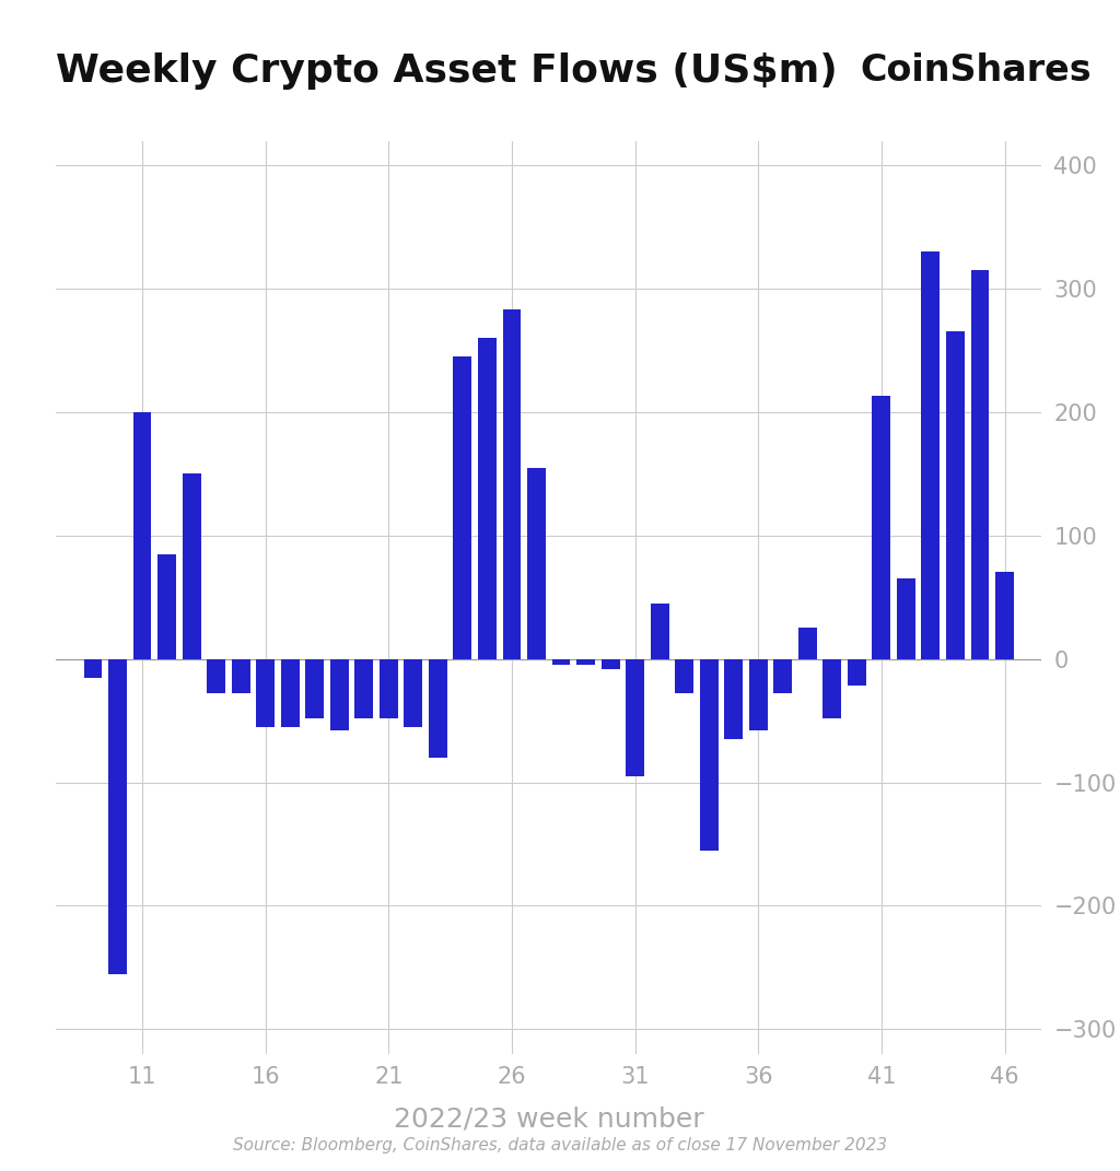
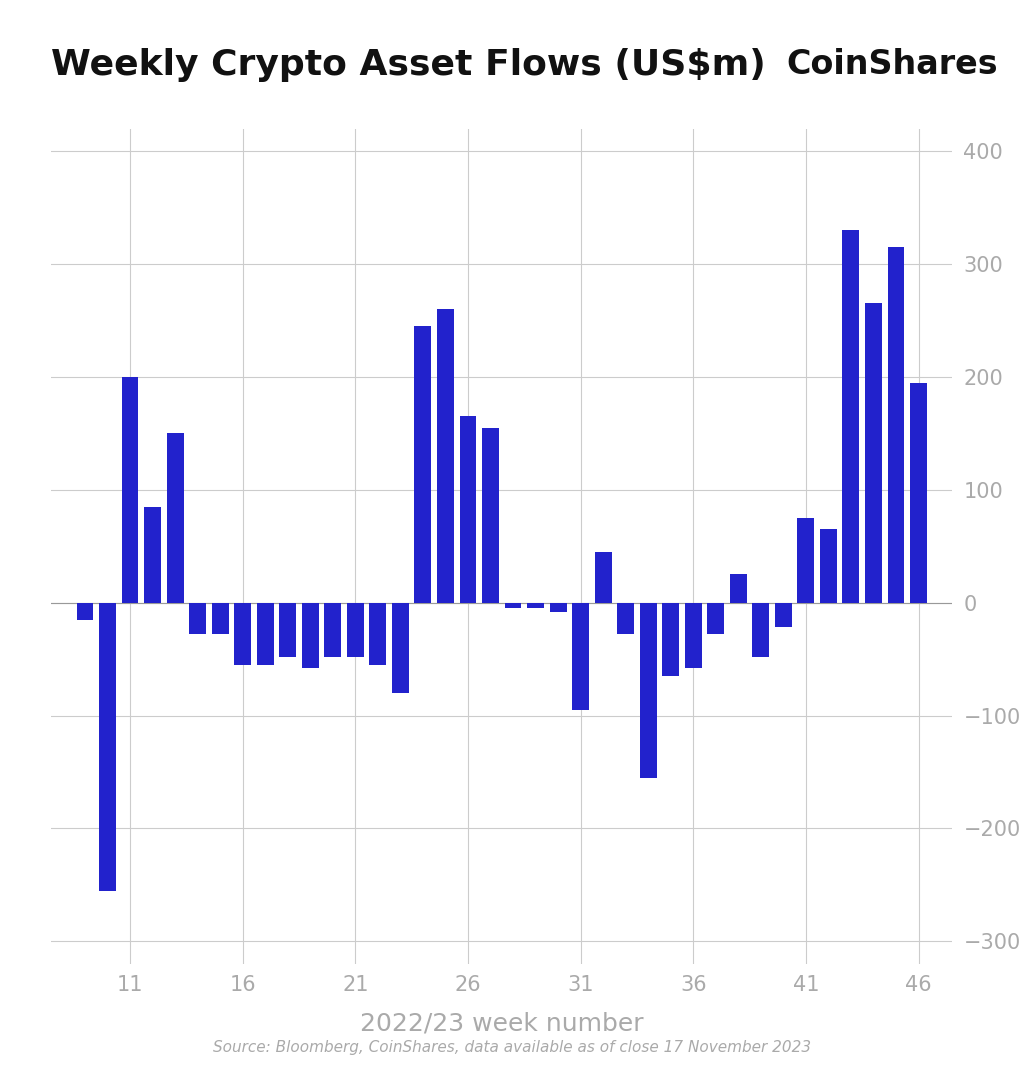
26: 283 -> 165
41: 213 -> 75
46: 71 -> 195
